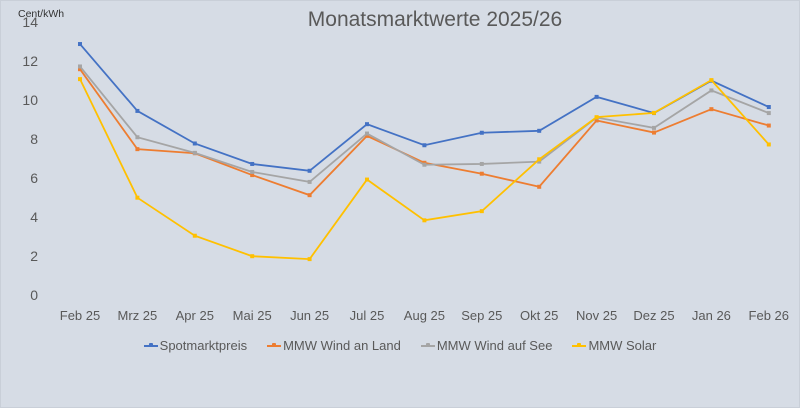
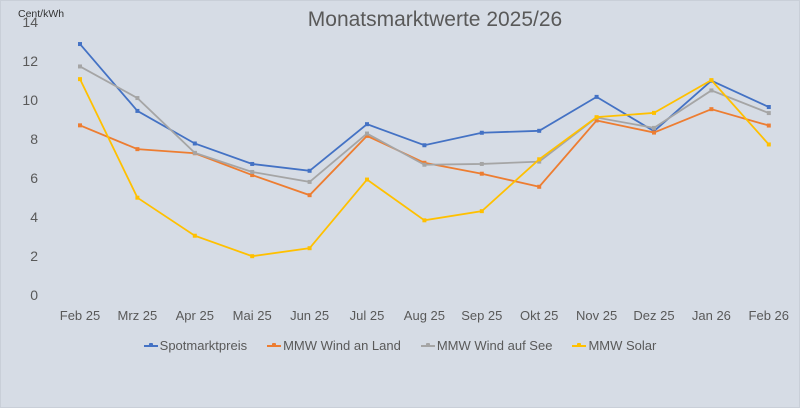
MMW Wind an Land/Feb 25: 11.6 -> 8.7
MMW Wind auf See/Mrz 25: 8.1 -> 10.1
MMW Solar/Jun 25: 1.8 -> 2.4
Spotmarktpreis/Dez 25: 9.3 -> 8.4
